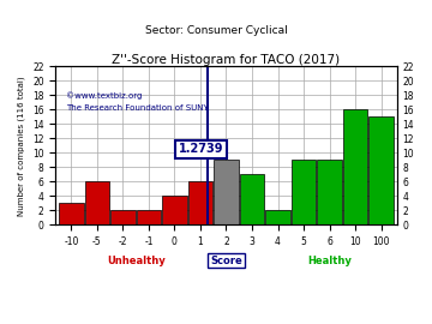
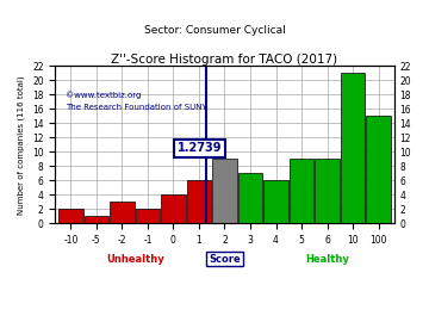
-10: 3 -> 2
-5: 6 -> 1
-2: 2 -> 3
4: 2 -> 6
10: 16 -> 21
